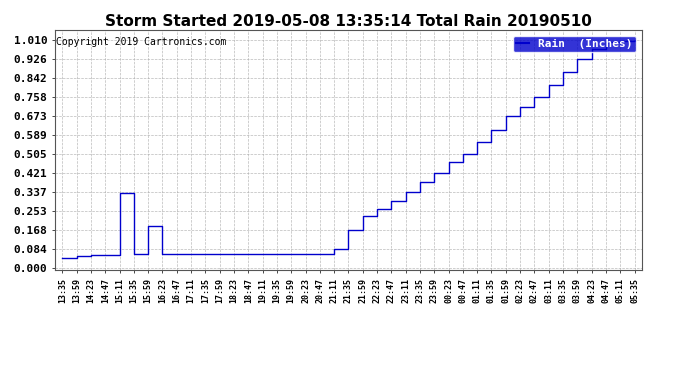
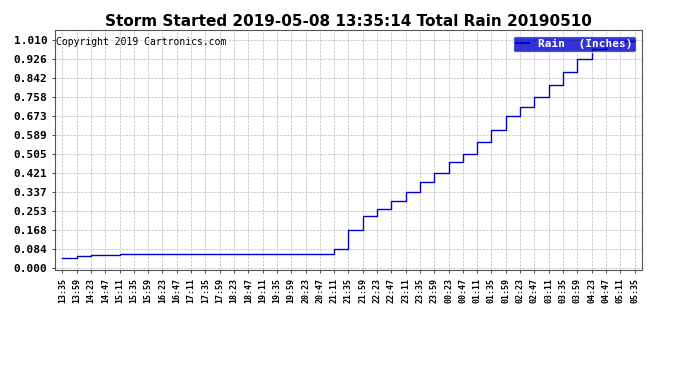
15:11: 0.330 -> 0.060
15:59: 0.185 -> 0.063
